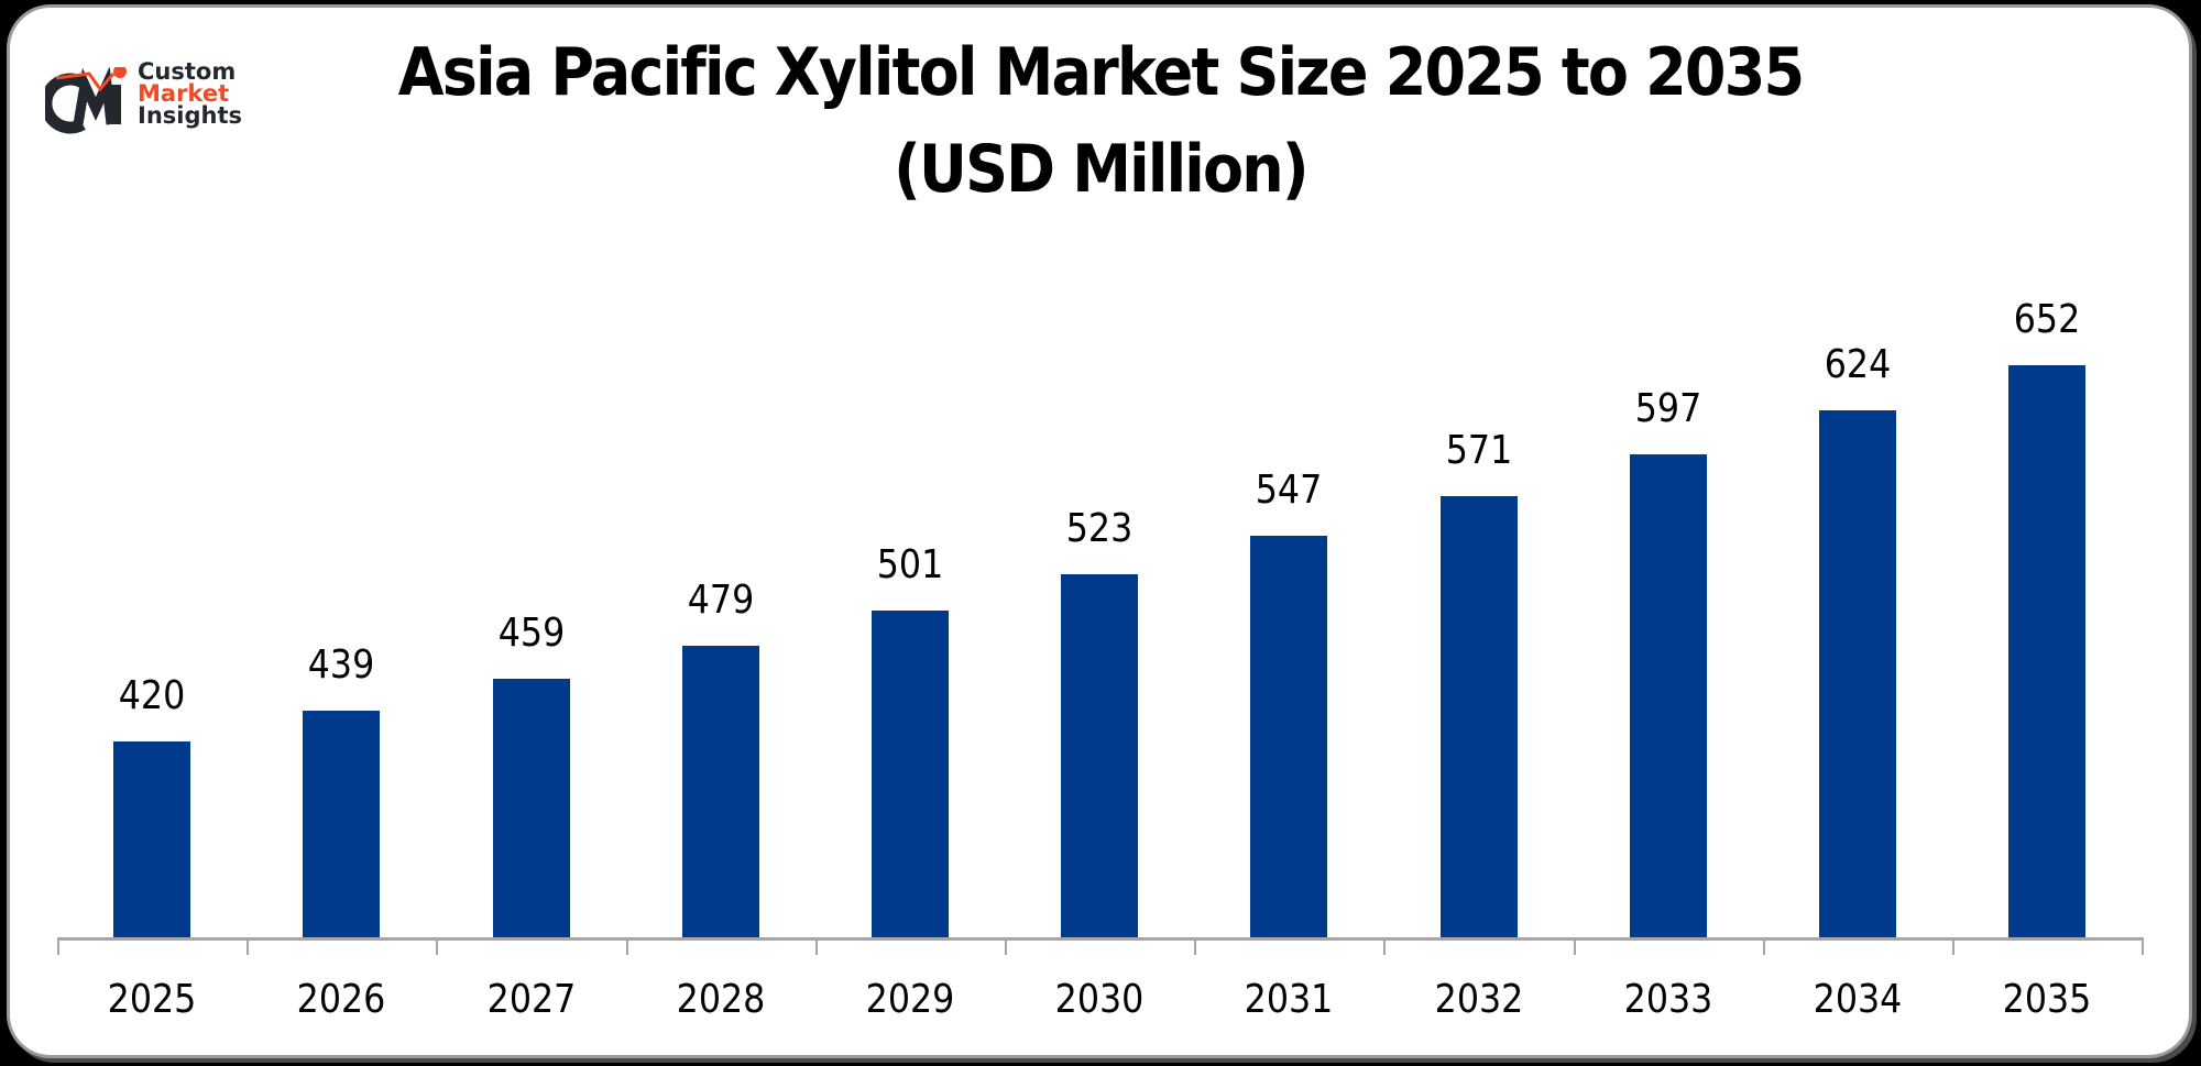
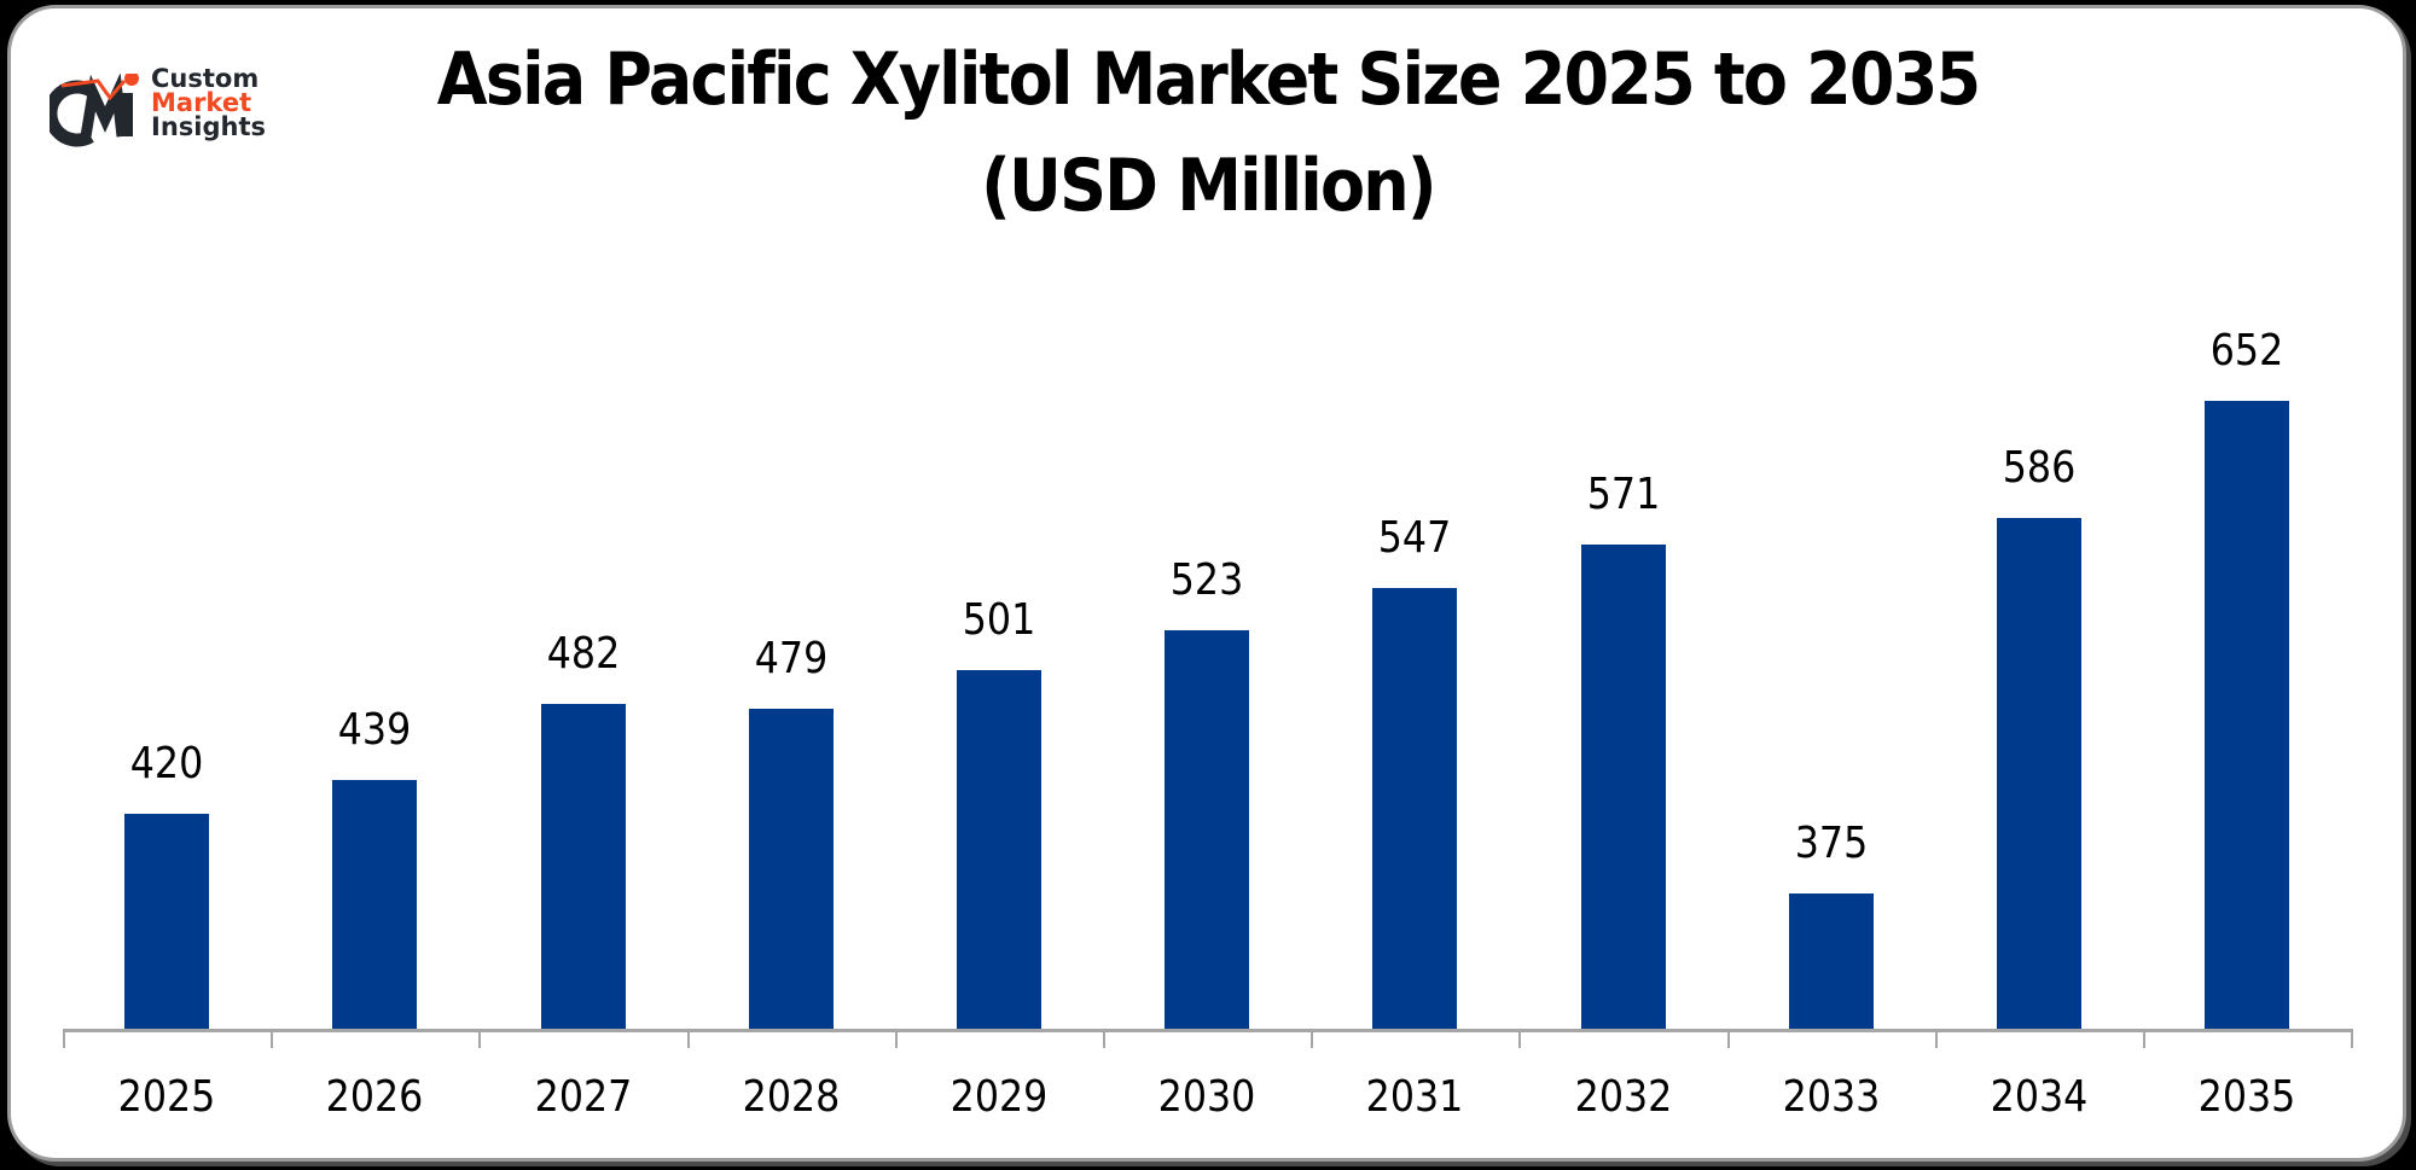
2027: 459 -> 482
2033: 597 -> 375
2034: 624 -> 586
